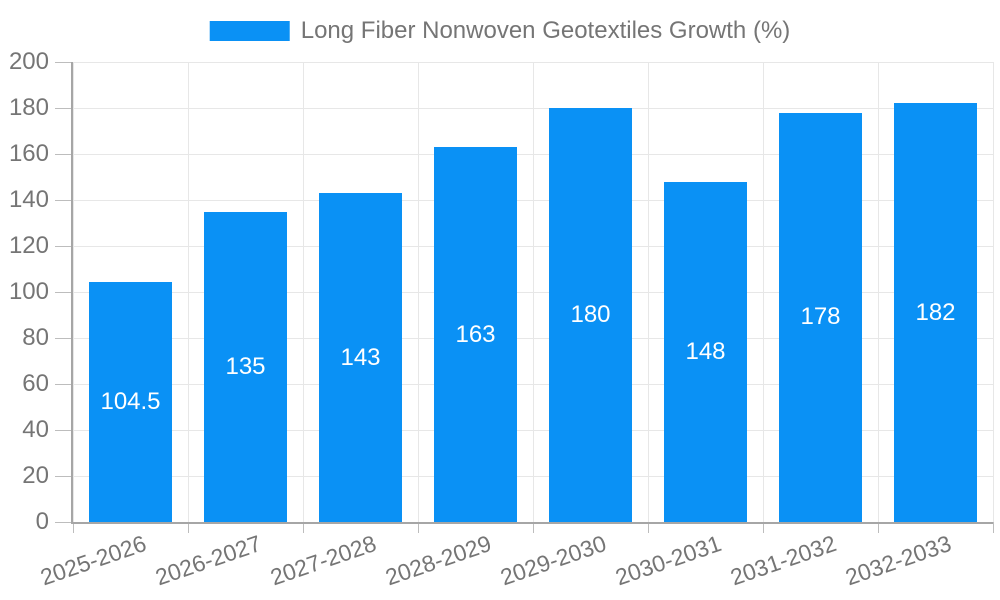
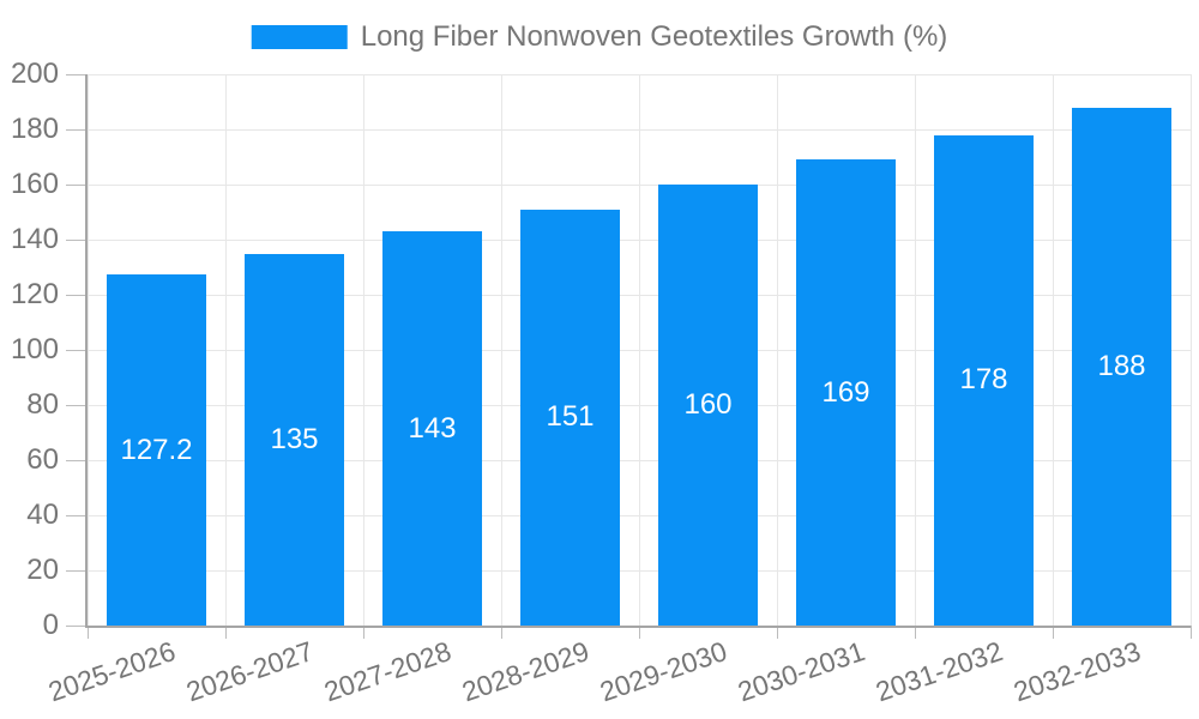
2025-2026: 104.5 -> 127.2
2028-2029: 163 -> 151
2029-2030: 180 -> 160
2030-2031: 148 -> 169
2032-2033: 182 -> 188
